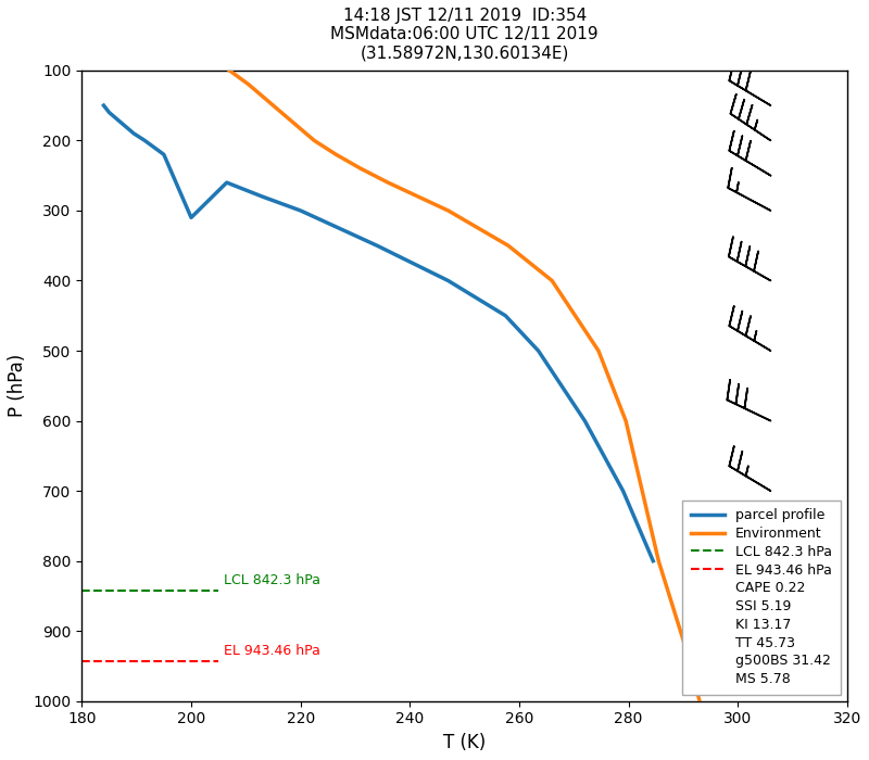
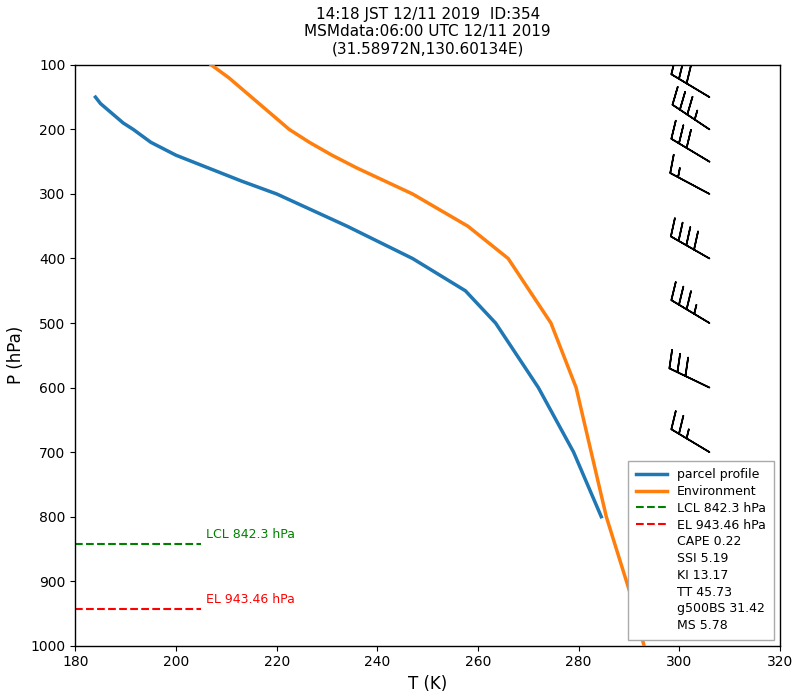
parcel profile/200: 310 -> 240
